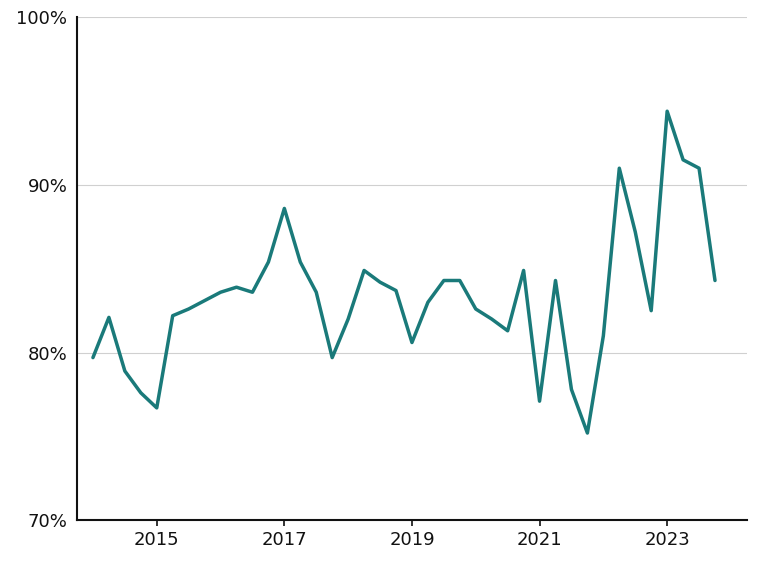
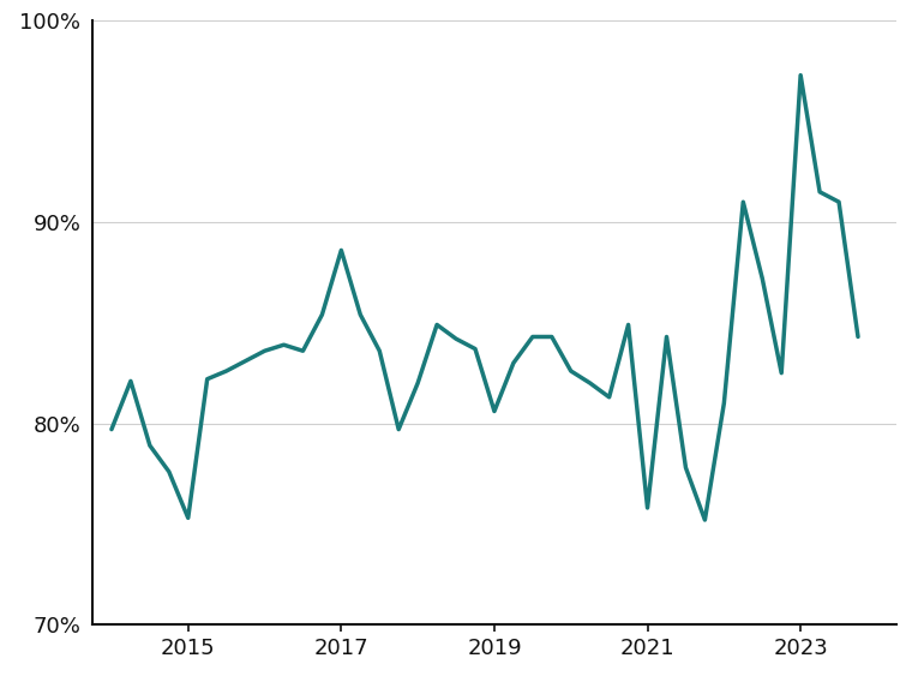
2015: 76.7% -> 75.3%
2021: 77.1% -> 75.8%
2023: 94.4% -> 97.3%
